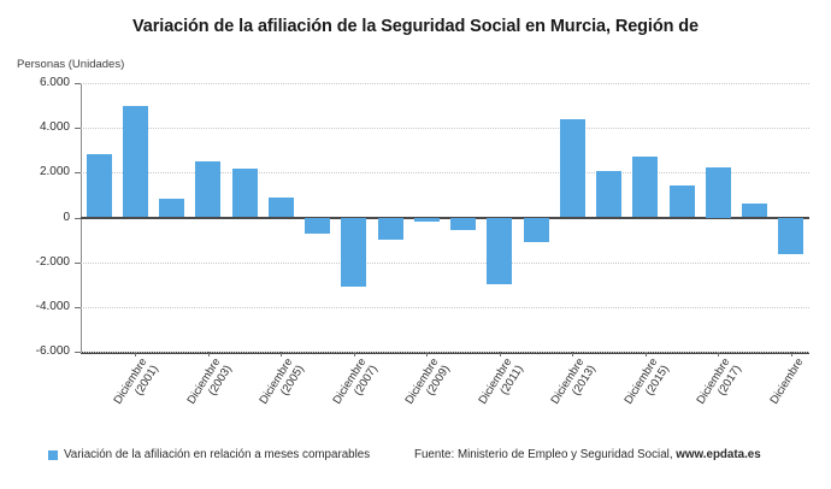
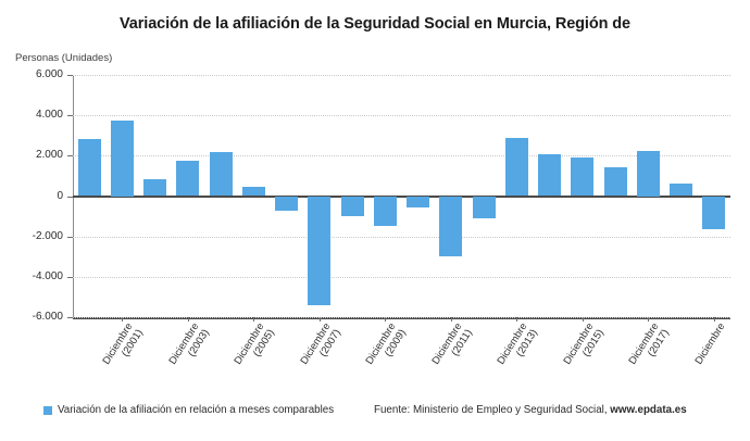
Diciembre (2001): 5000 -> 3800
Diciembre (2003): 2500 -> 1800
Diciembre (2005): 900 -> 400
Diciembre (2007): -3100 -> -5400
Diciembre (2009): -200 -> -1500
Diciembre (2013): 4400 -> 2900
Diciembre (2015): 2700 -> 1900
